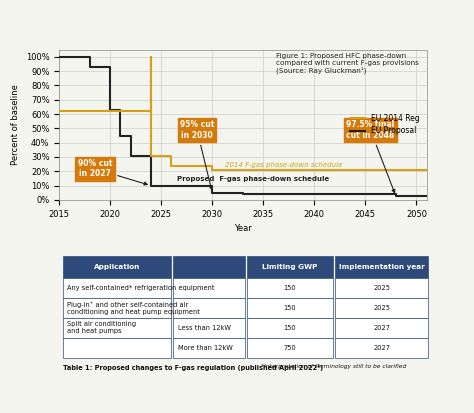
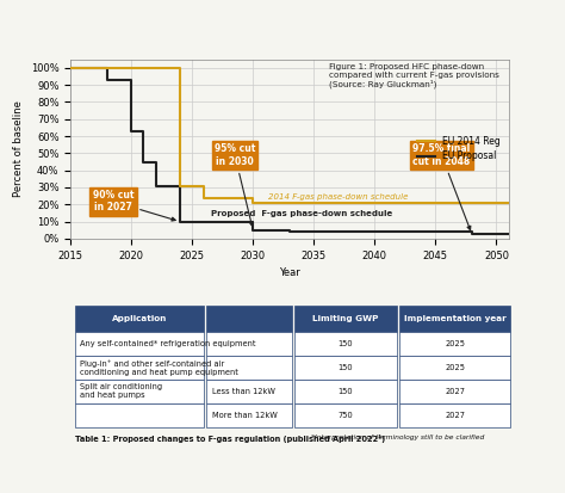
EU 2014 Reg/2015: 62% -> 100%
